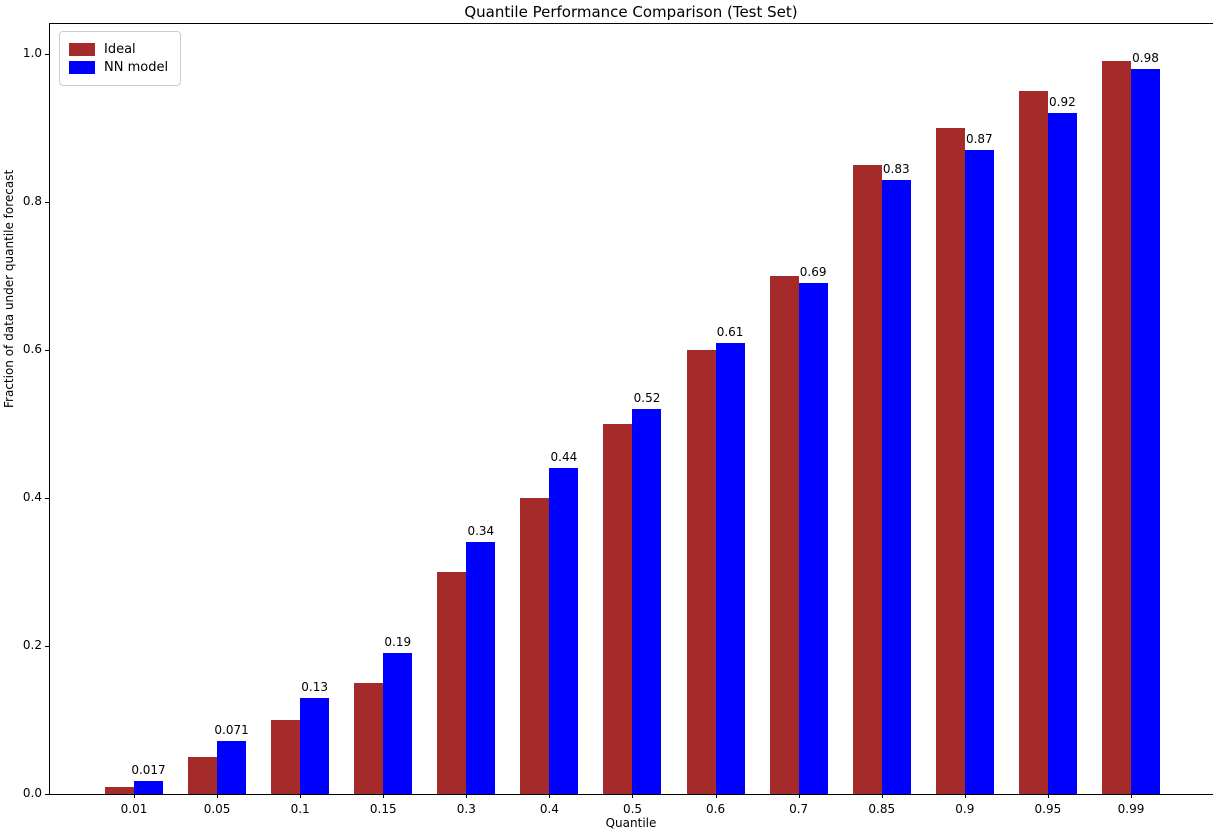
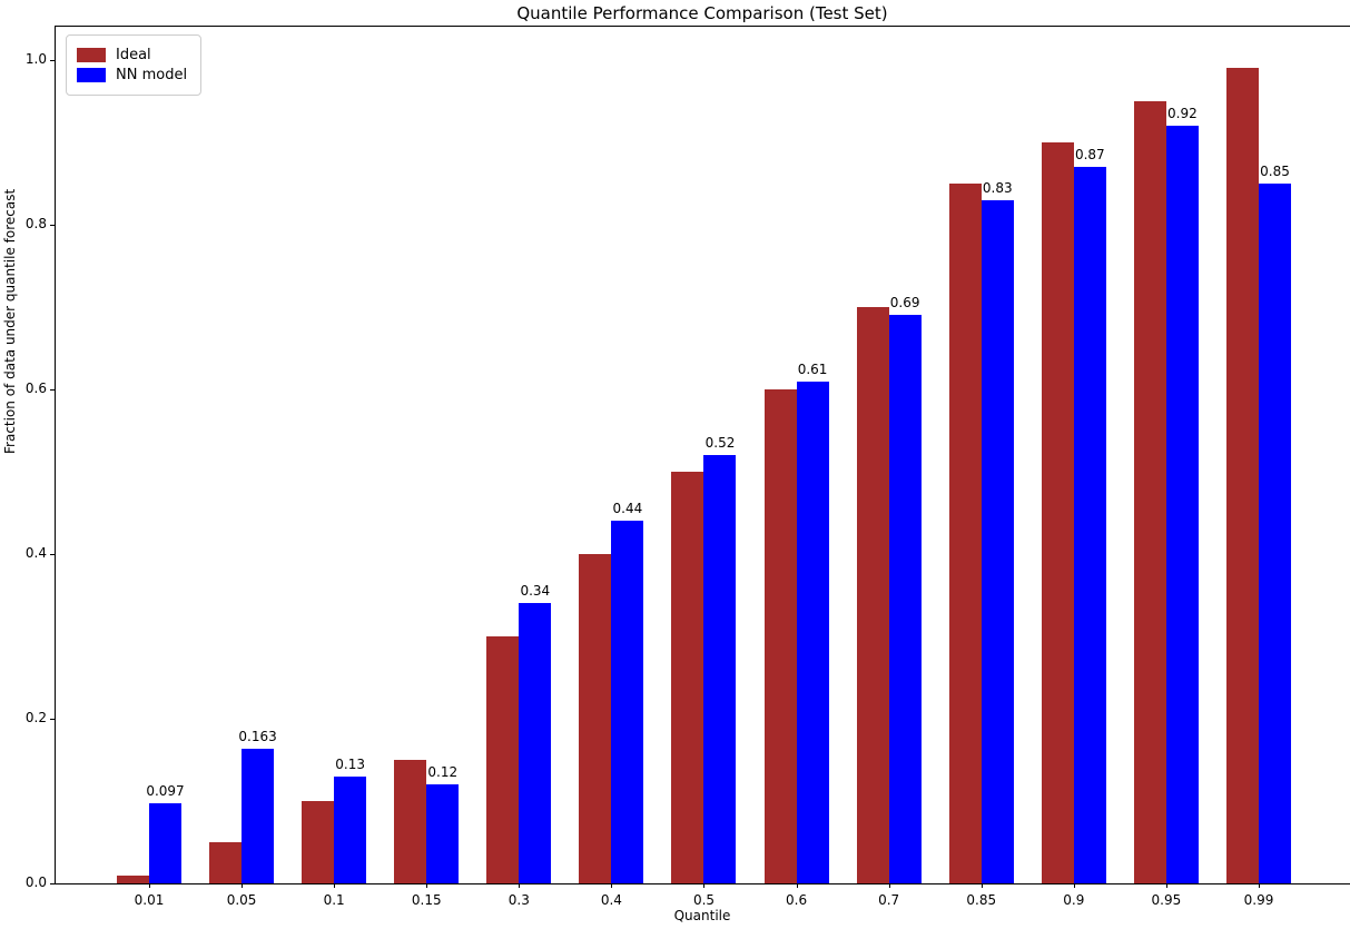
NN model/0.01: 0.017 -> 0.097
NN model/0.05: 0.071 -> 0.163
NN model/0.15: 0.19 -> 0.12
NN model/0.99: 0.98 -> 0.85
